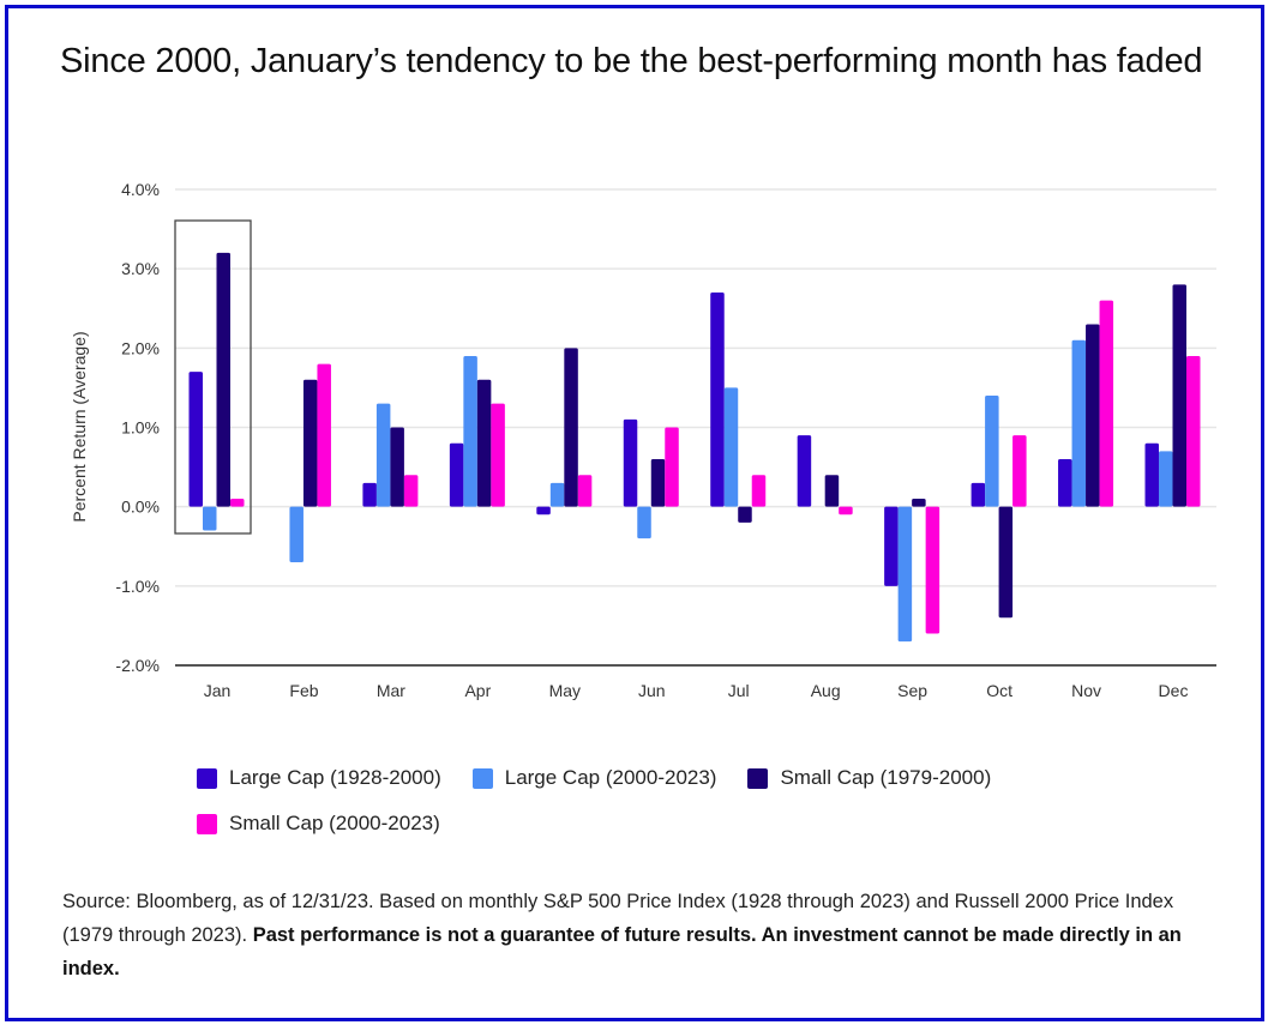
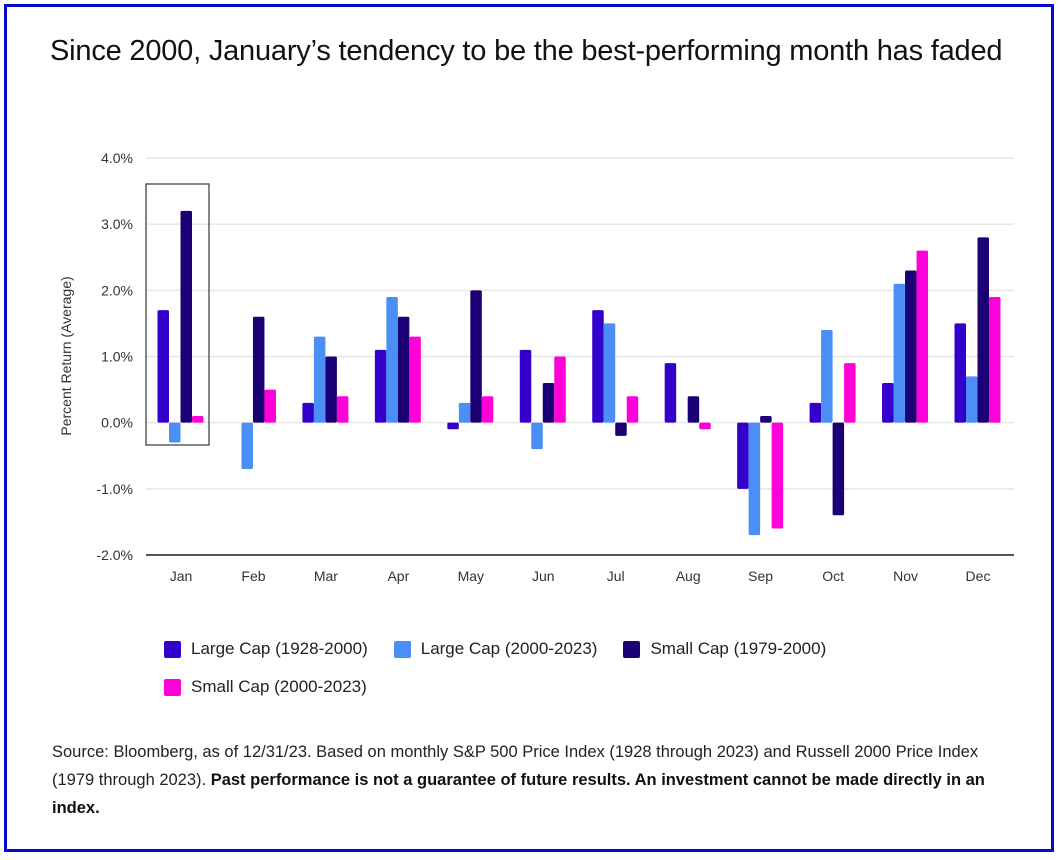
Small Cap (2000-2023)/Feb: 1.8% -> 0.5%
Large Cap (1928-2000)/Apr: 0.8% -> 1.1%
Large Cap (1928-2000)/Jul: 2.7% -> 1.7%
Large Cap (1928-2000)/Dec: 0.8% -> 1.5%
